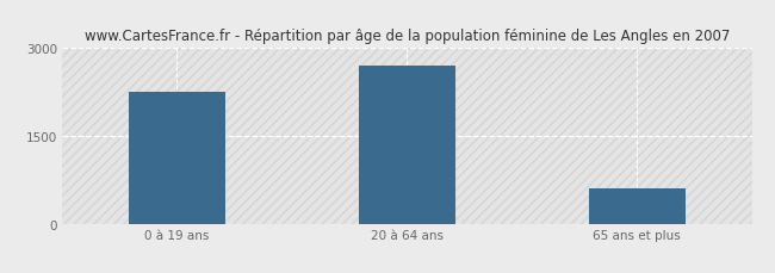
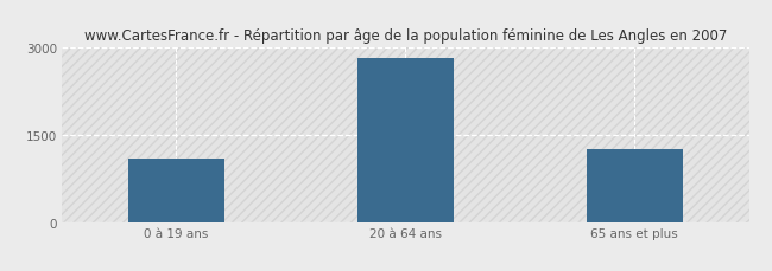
0 à 19 ans: 2250 -> 1100
20 à 64 ans: 2700 -> 2820
65 ans et plus: 600 -> 1250
